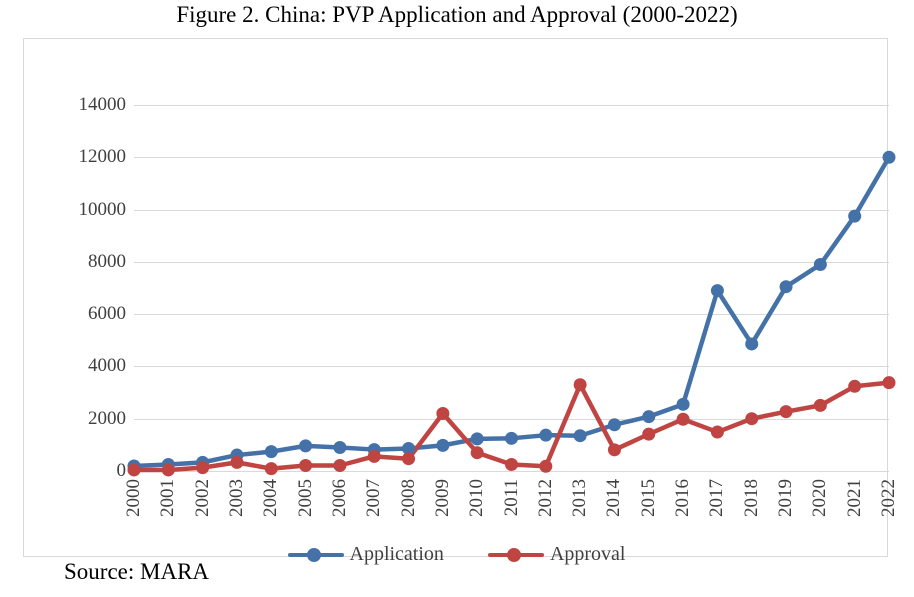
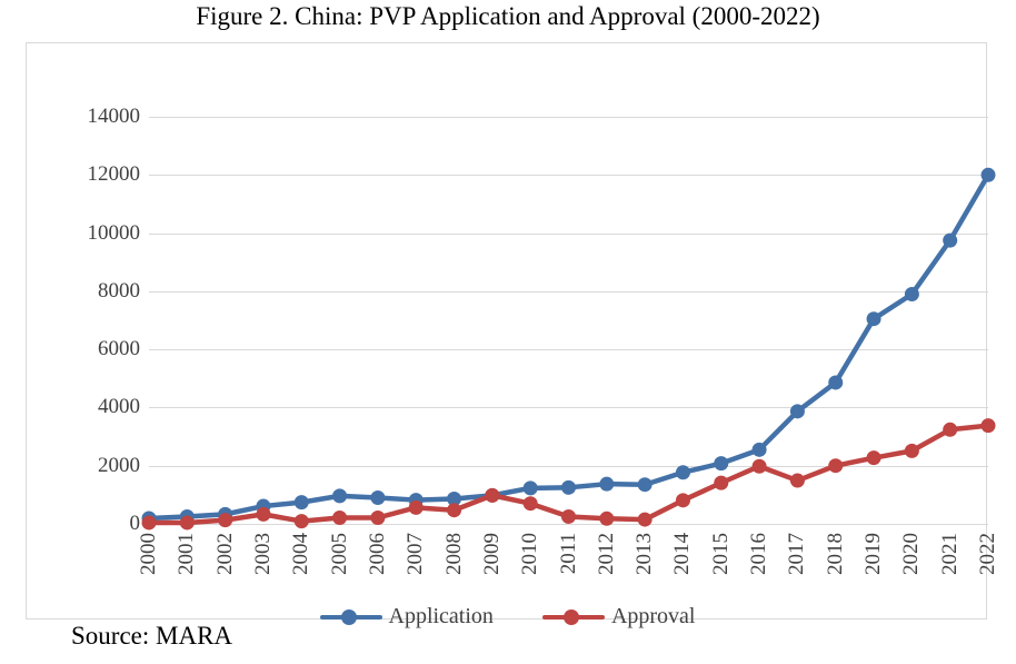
Approval/2009: 2200 -> 1000
Approval/2013: 3300 -> 200
Application/2017: 6900 -> 3900
